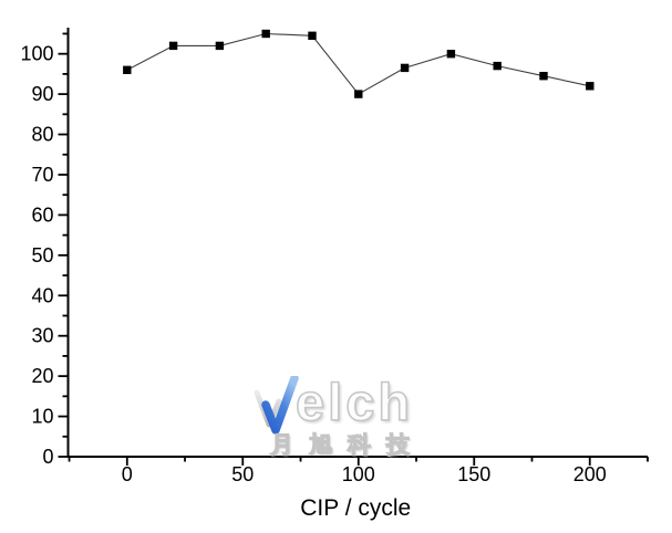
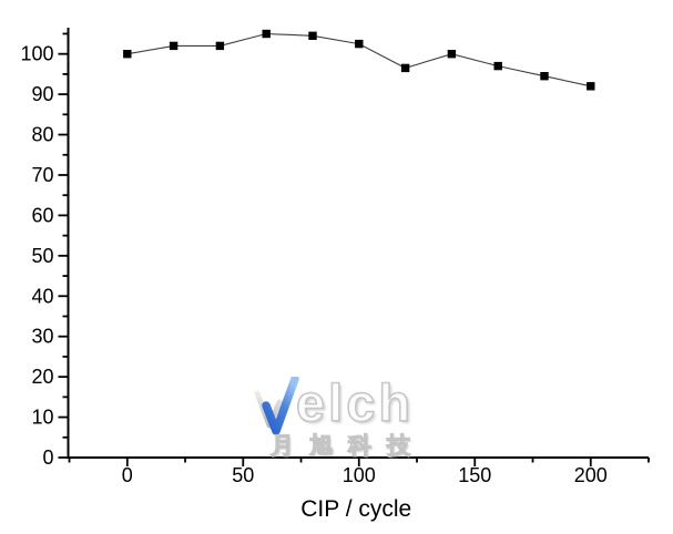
0: 96 -> 100
100: 90 -> 102
